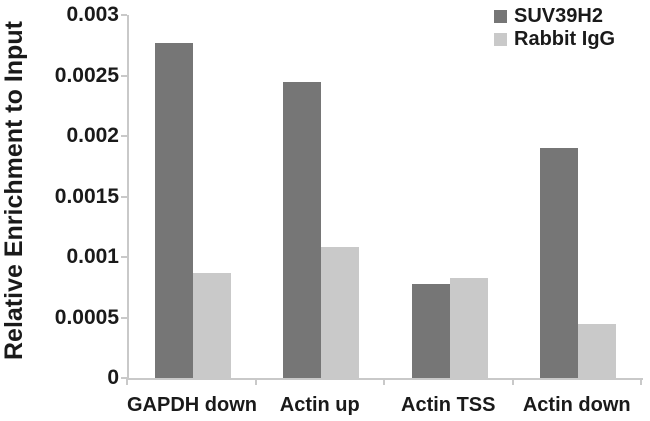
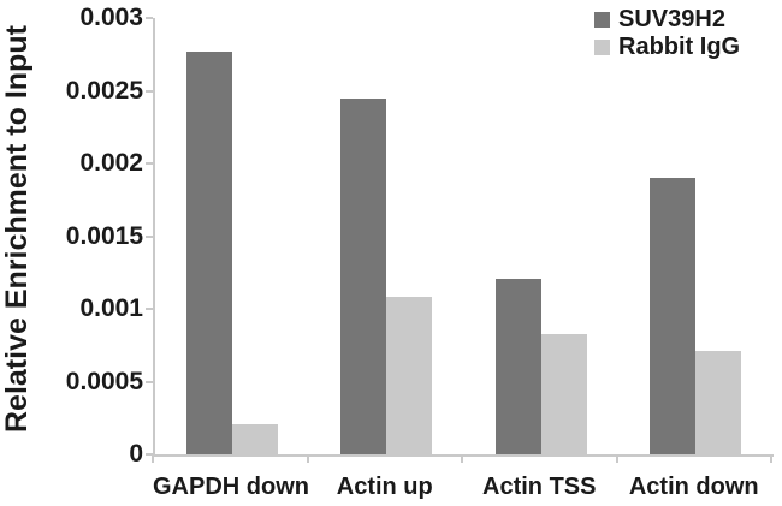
Rabbit IgG/GAPDH down: 0.00087 -> 0.00021
SUV39H2/Actin TSS: 0.00078 -> 0.00121
Rabbit IgG/Actin down: 0.00045 -> 0.00071
